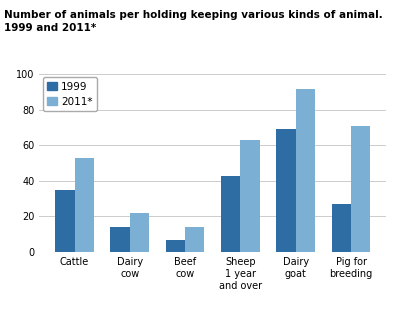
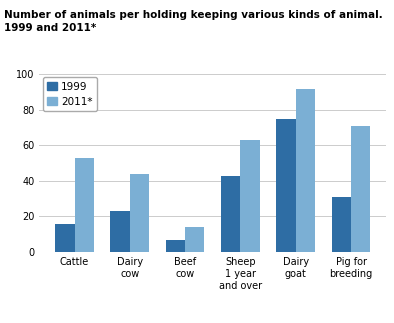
1999/Cattle: 35 -> 16
1999/Dairy cow: 14 -> 23
2011*/Dairy cow: 22 -> 44
1999/Dairy goat: 69 -> 75
1999/Pig for breeding: 27 -> 31
